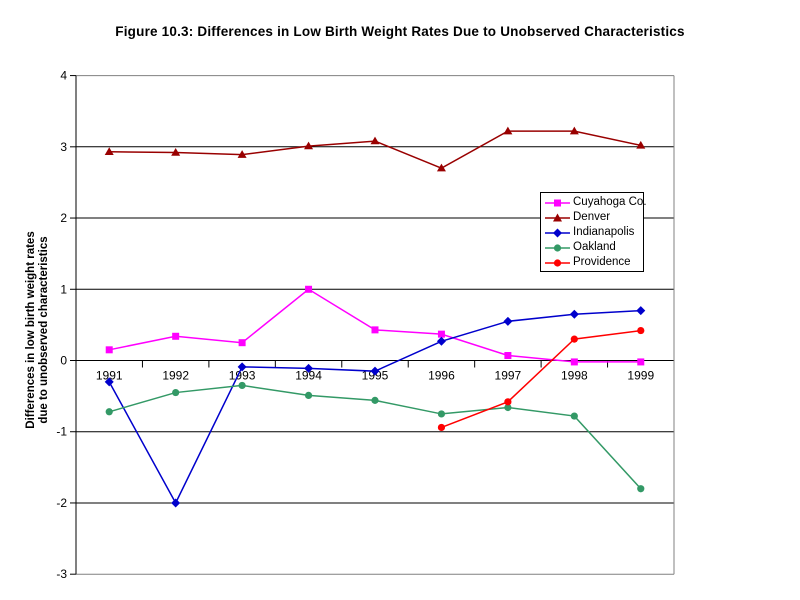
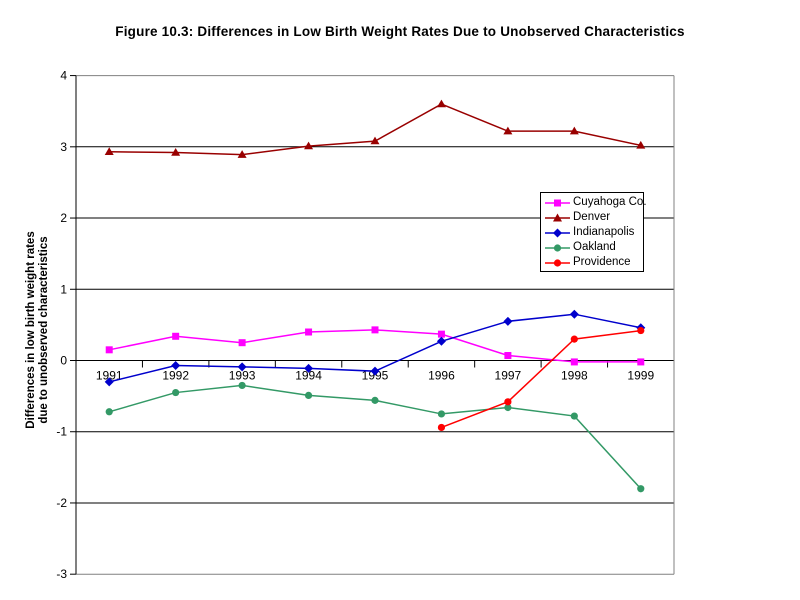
Indianapolis/1992: -2.0 -> -0.1
Cuyahoga Co./1994: 1.0 -> 0.4
Denver/1996: 2.7 -> 3.6
Indianapolis/1999: 0.7 -> 0.5
